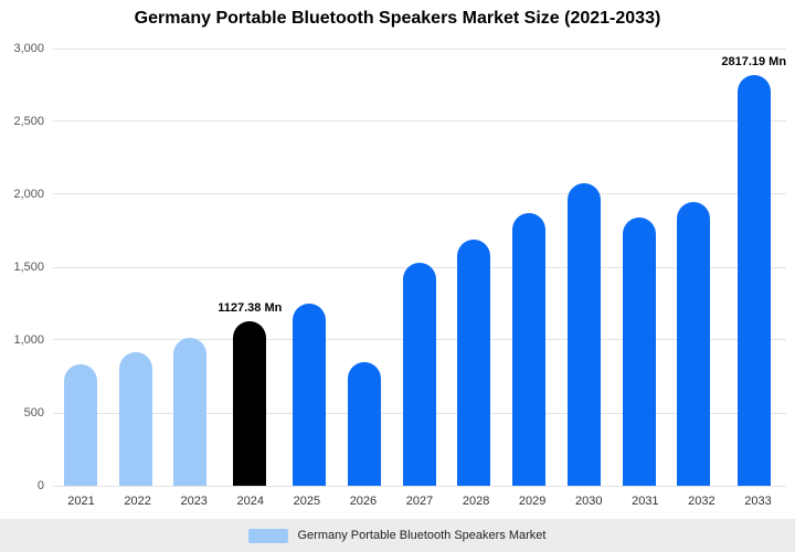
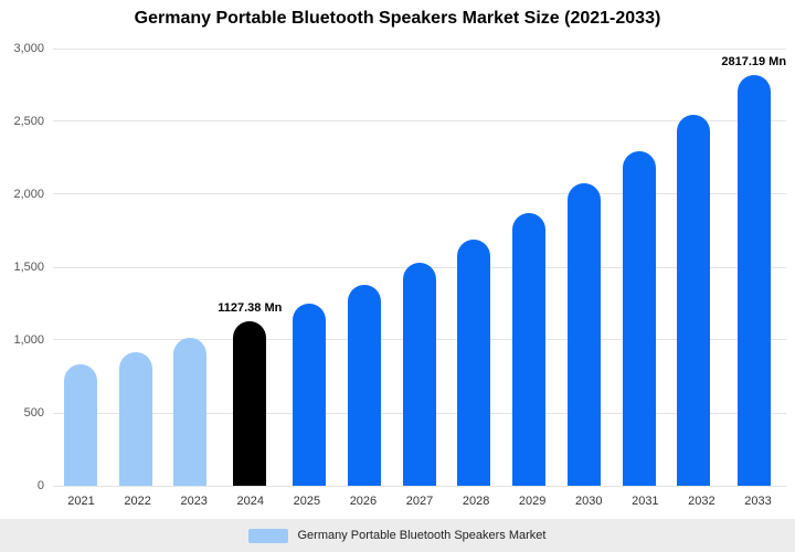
2026: 850 -> 1380
2031: 1840 -> 2300
2032: 1950 -> 2540
